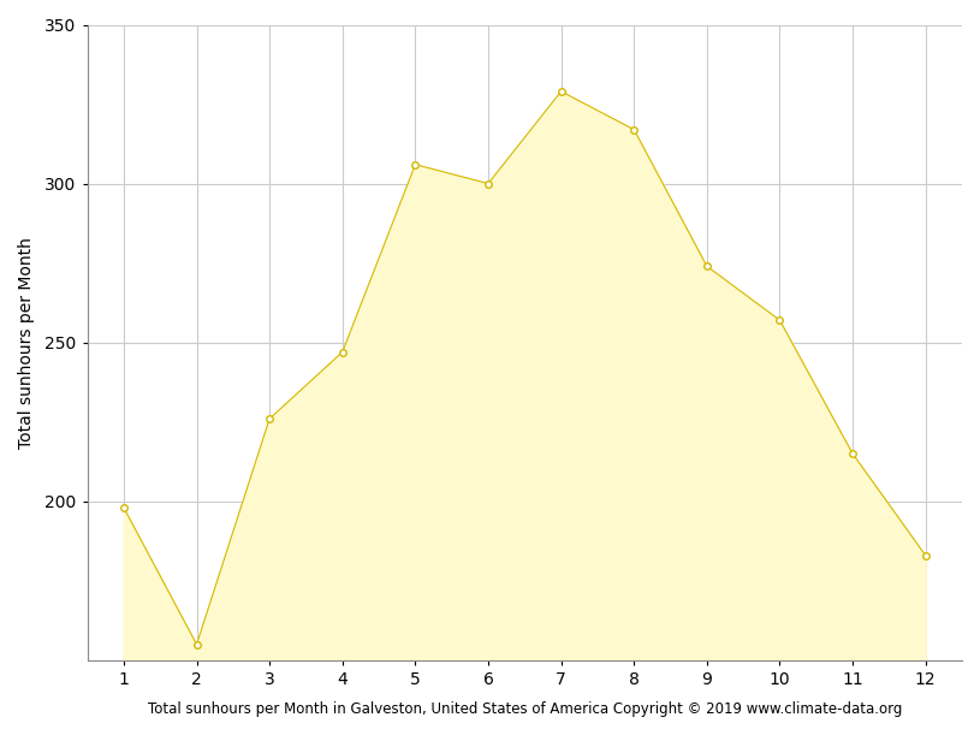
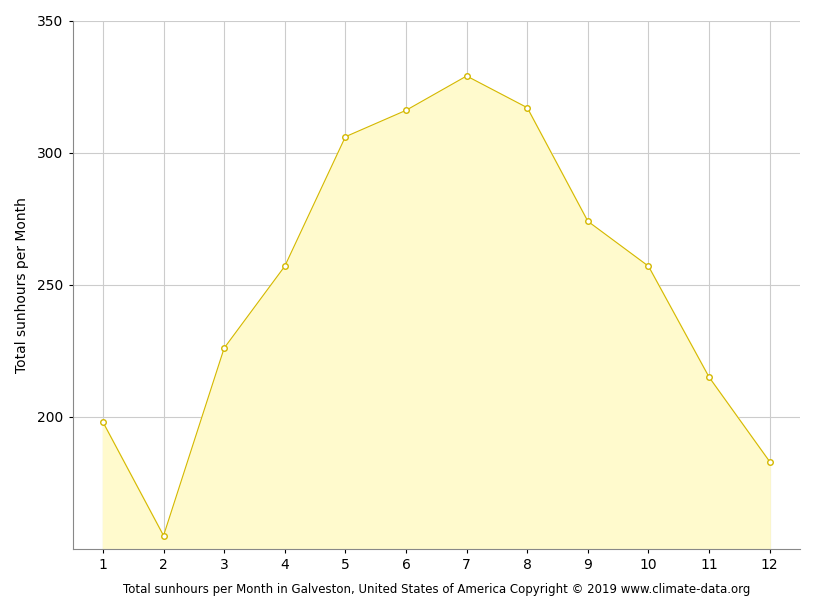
4: 247 -> 257
6: 300 -> 316
